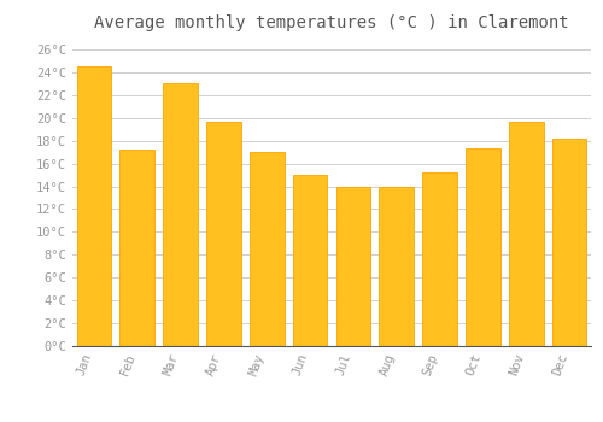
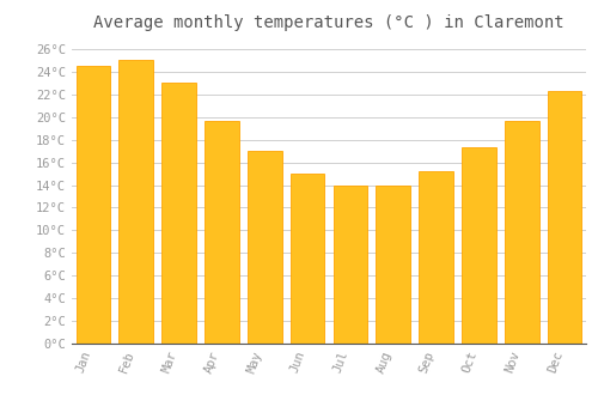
Feb: 17.2°C -> 25.0°C
Dec: 18.2°C -> 22.3°C
